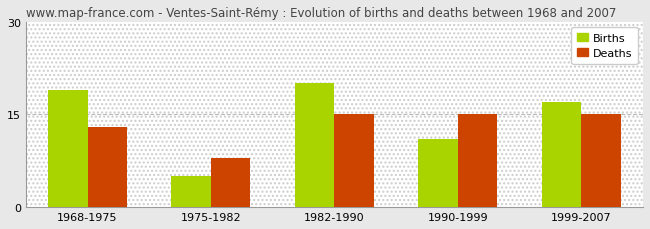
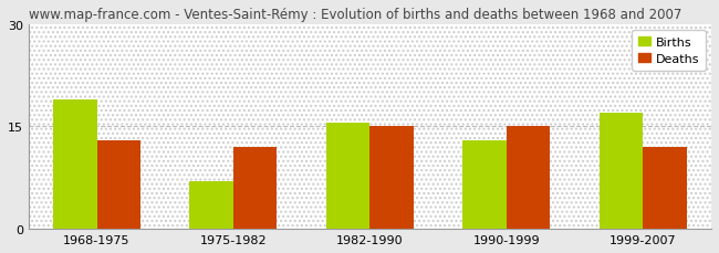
Births/1975-1982: 5.0 -> 7.0
Deaths/1975-1982: 8 -> 12
Births/1982-1990: 20.0 -> 15.5
Births/1990-1999: 11.0 -> 13.0
Deaths/1999-2007: 15 -> 12
